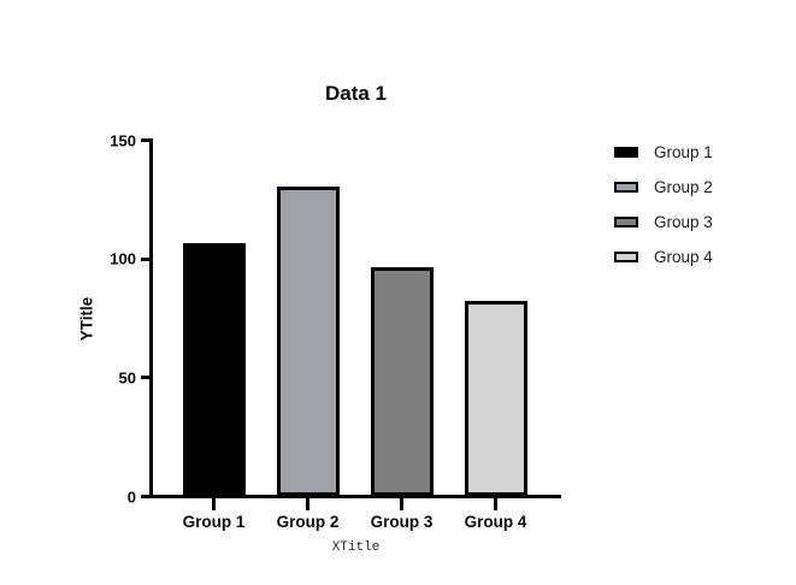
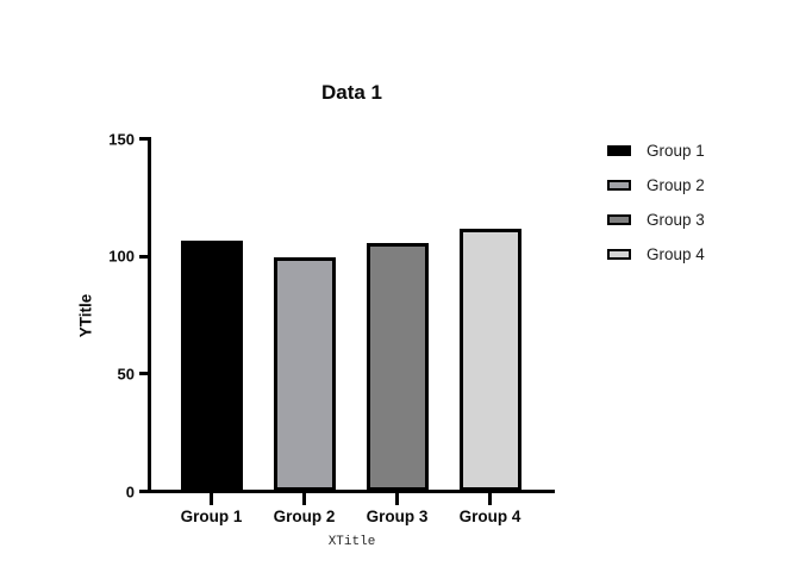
Group 2: 130 -> 99
Group 3: 96 -> 105
Group 4: 82 -> 111
